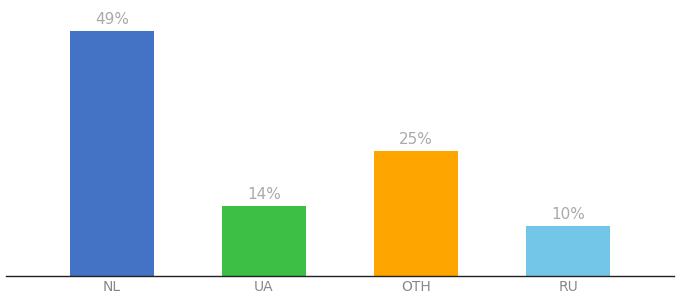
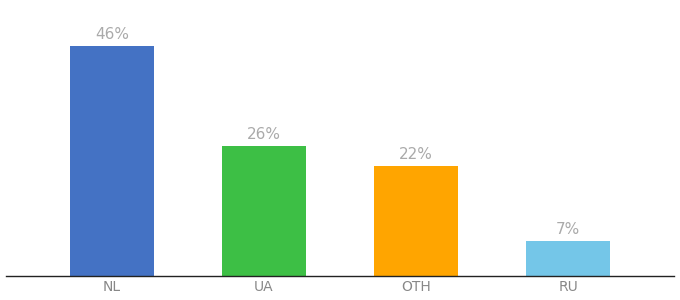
NL: 49% -> 46%
UA: 14% -> 26%
OTH: 25% -> 22%
RU: 10% -> 7%
